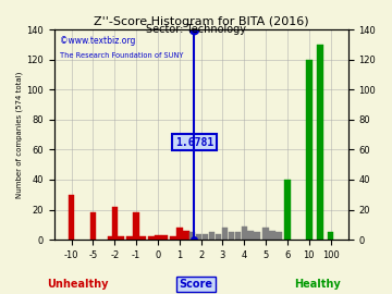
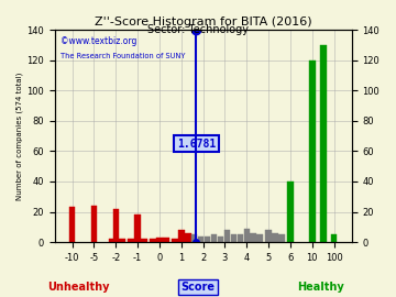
-10: 30 -> 23
-5: 18 -> 24
